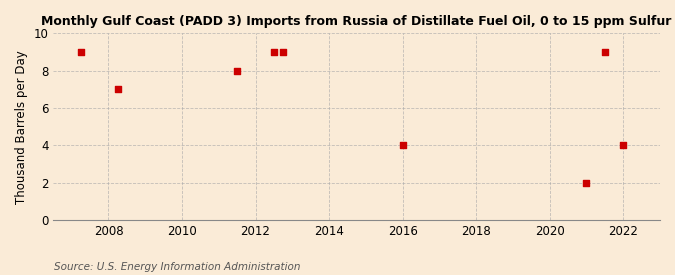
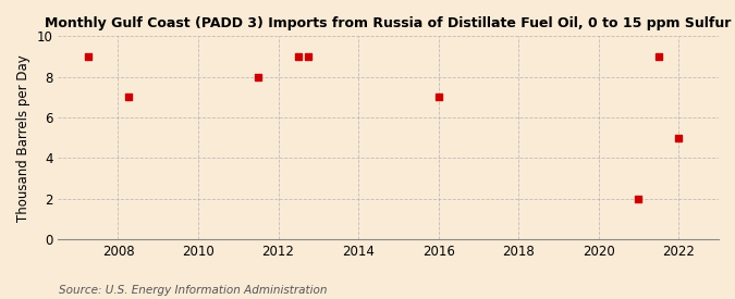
2016: 4 -> 7
2022: 4 -> 5
